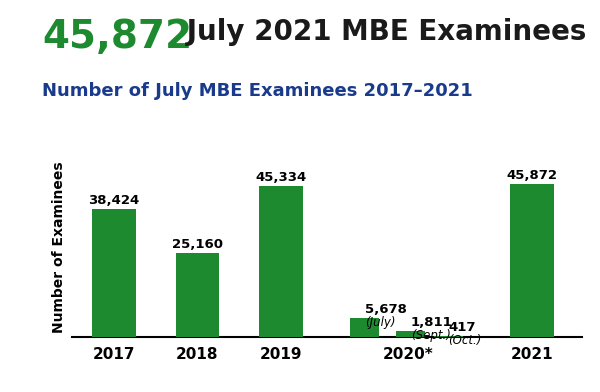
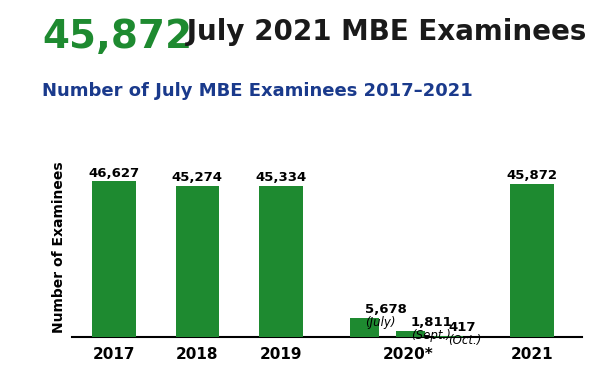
2017: 38,424 -> 46,627
2018: 25,160 -> 45,274
